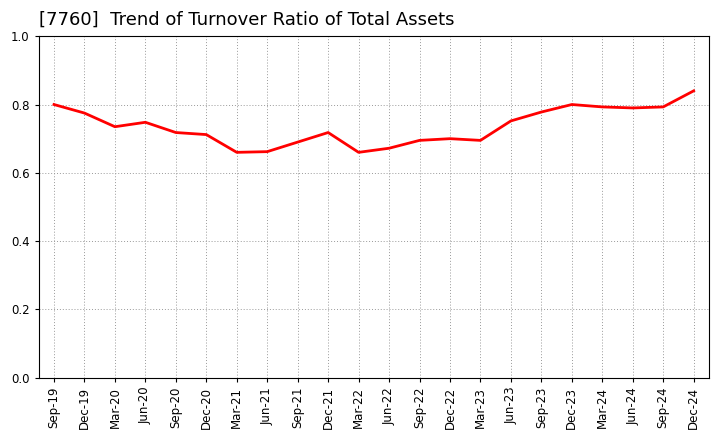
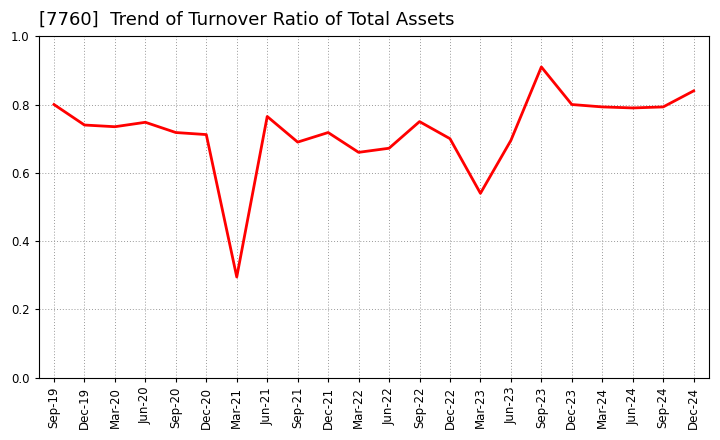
Dec-19: 0.775 -> 0.740
Mar-21: 0.660 -> 0.295
Jun-21: 0.662 -> 0.765
Sep-22: 0.695 -> 0.750
Mar-23: 0.695 -> 0.540
Jun-23: 0.752 -> 0.695
Sep-23: 0.778 -> 0.910
